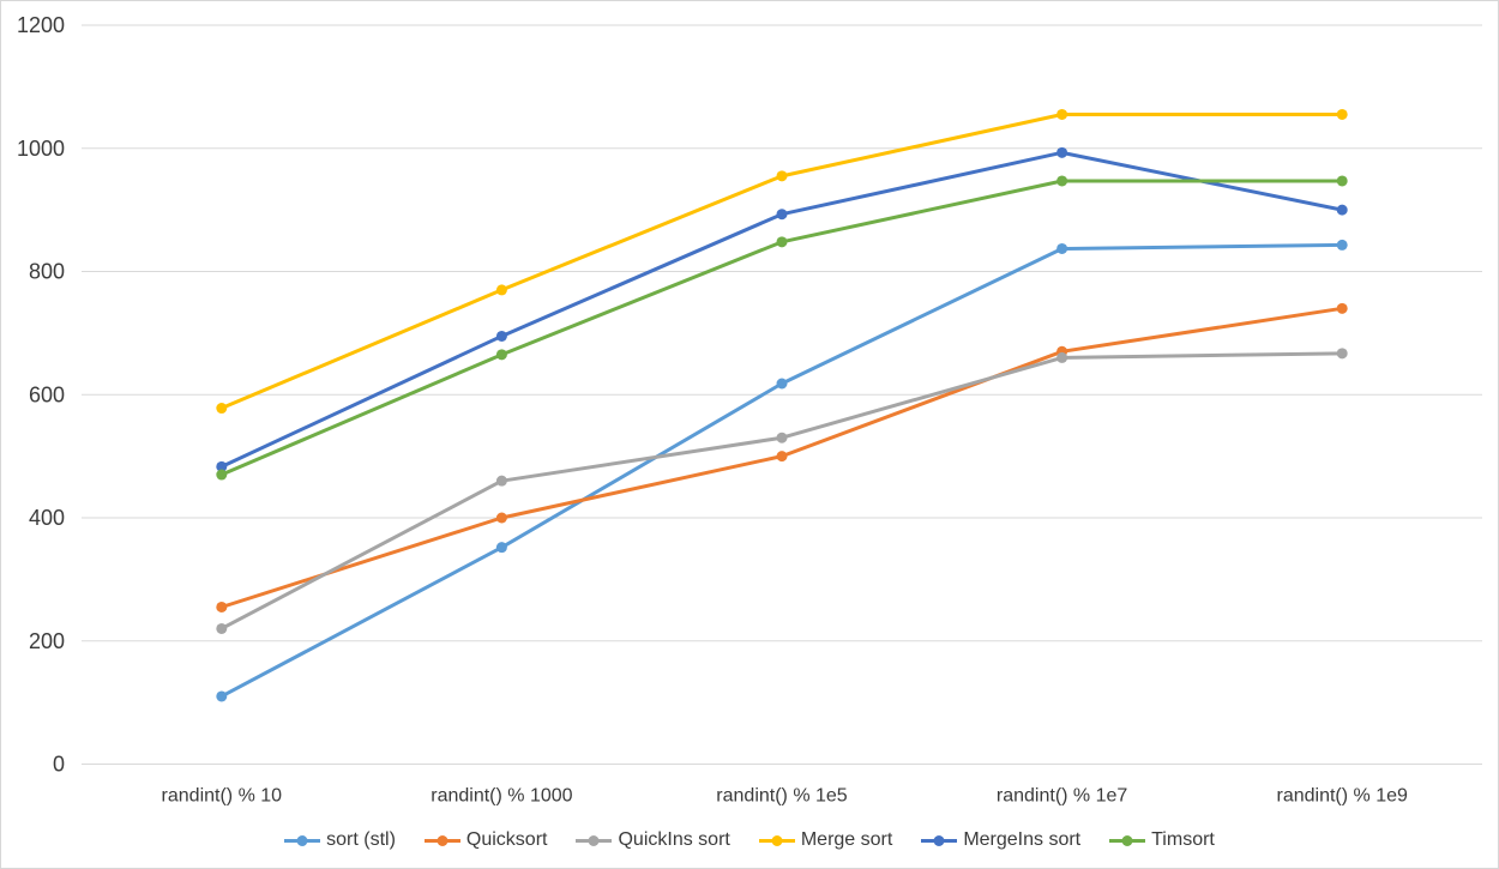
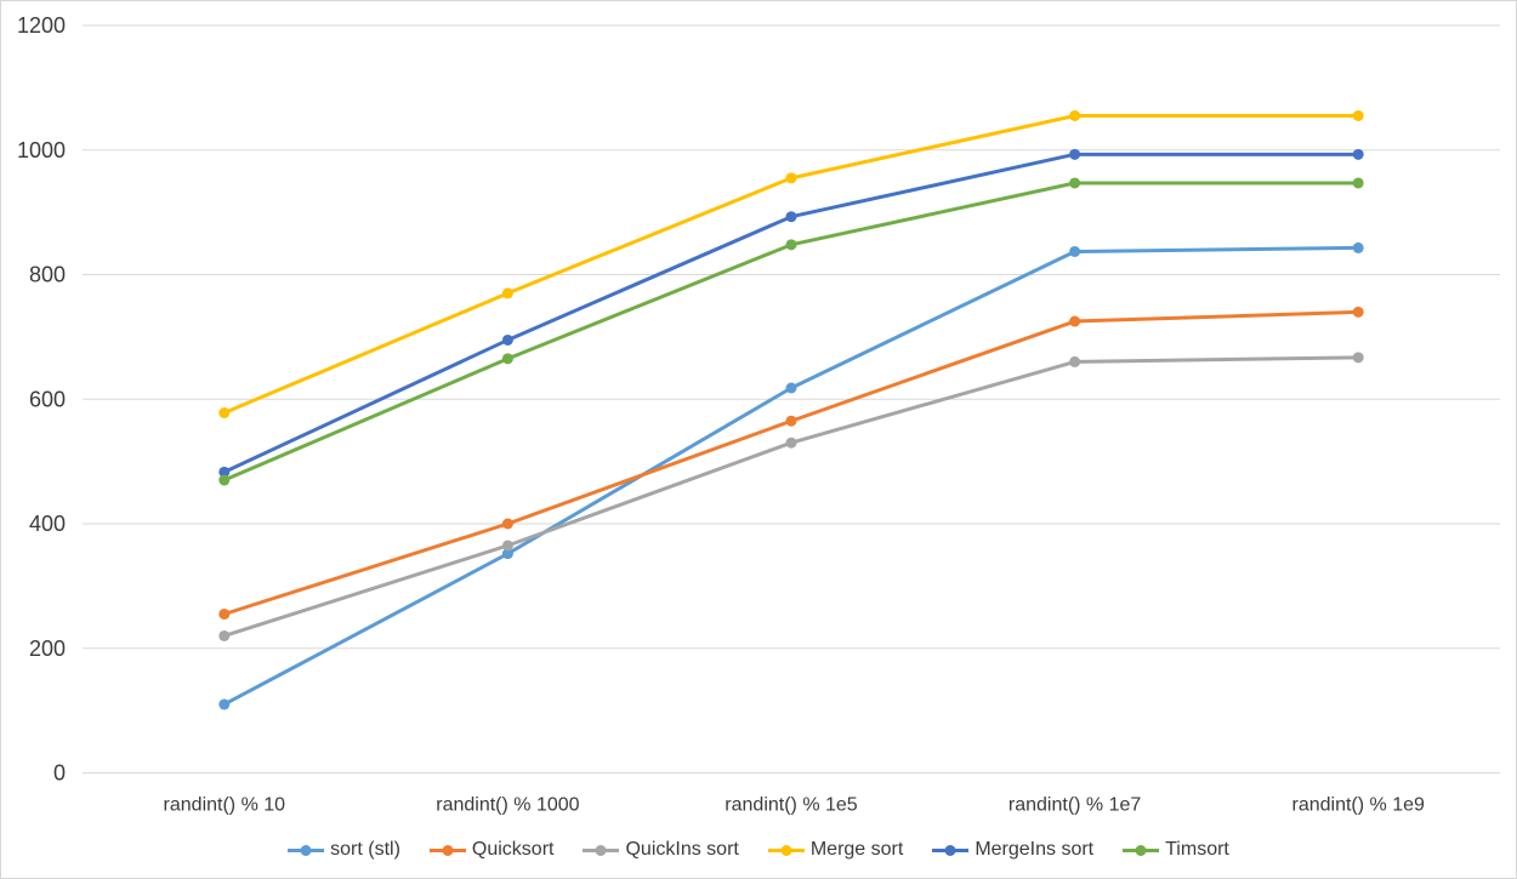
QuickIns sort/randint() % 1000: 460 -> 360
Quicksort/randint() % 1e5: 500 -> 560
Quicksort/randint() % 1e7: 670 -> 720
MergeIns sort/randint() % 1e9: 900 -> 990
